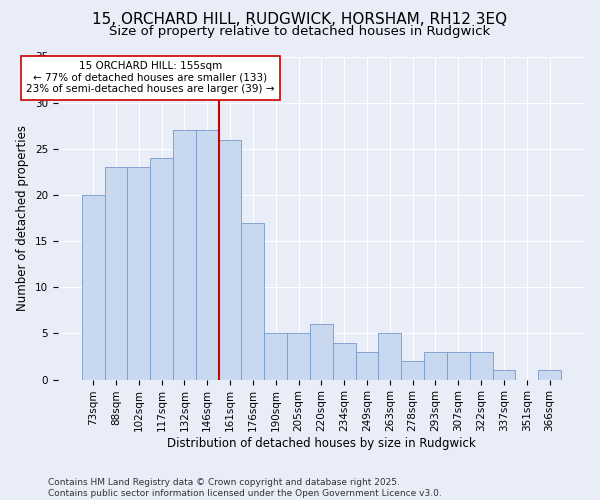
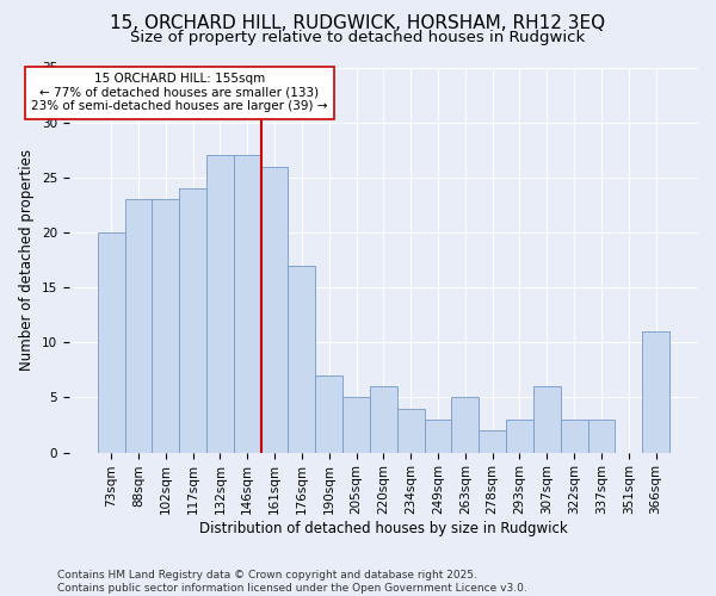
190sqm: 5 -> 7
307sqm: 3 -> 6
337sqm: 1 -> 3
366sqm: 1 -> 11
